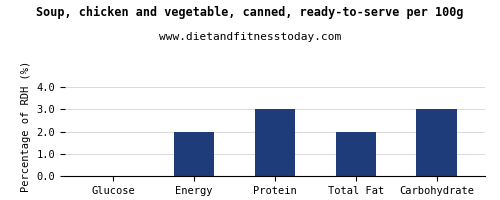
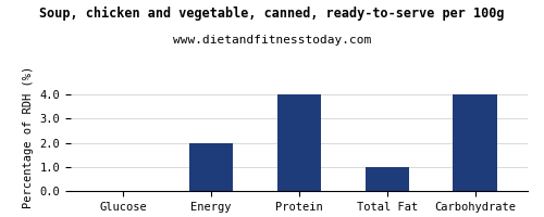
Protein: 3 -> 4
Total Fat: 2 -> 1
Carbohydrate: 3 -> 4
